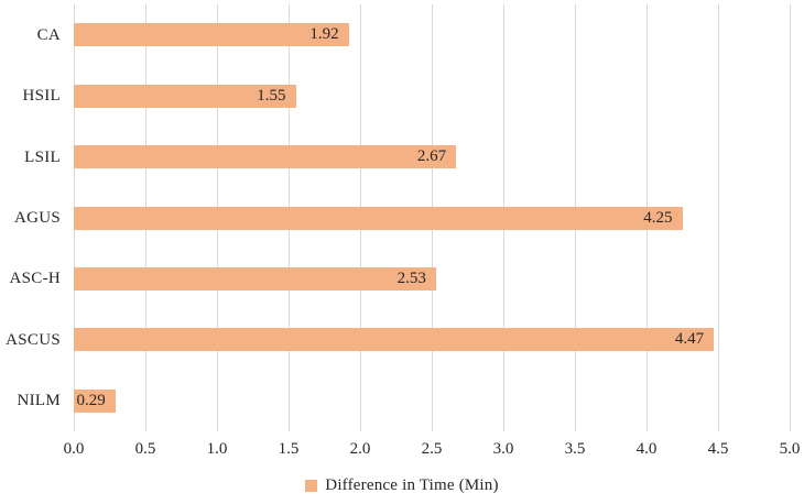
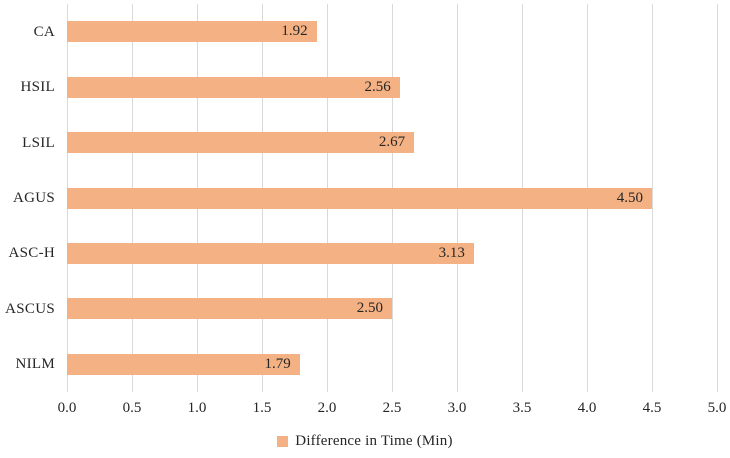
HSIL: 1.55 -> 2.56
AGUS: 4.25 -> 4.50
ASC-H: 2.53 -> 3.13
ASCUS: 4.47 -> 2.50
NILM: 0.29 -> 1.79
